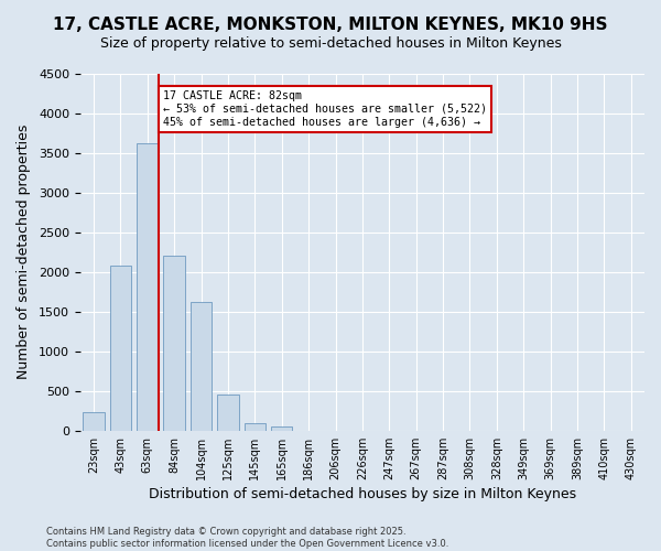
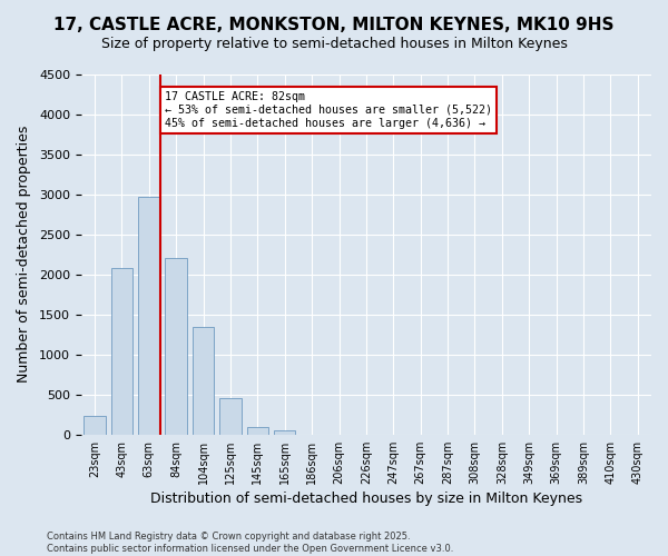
63sqm: 3620 -> 2960
104sqm: 1620 -> 1340
